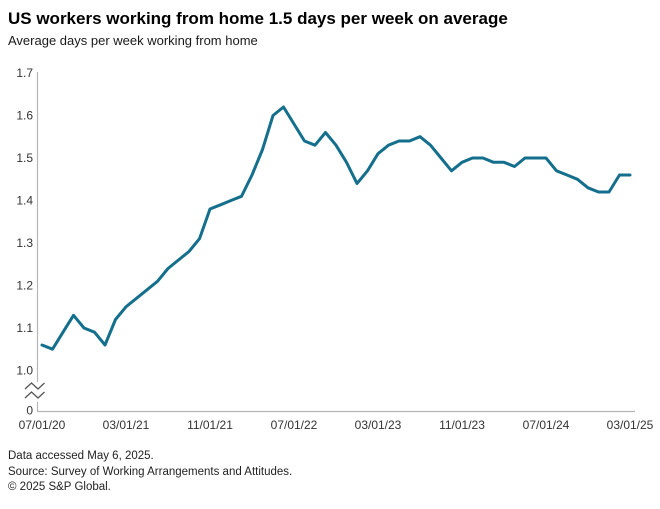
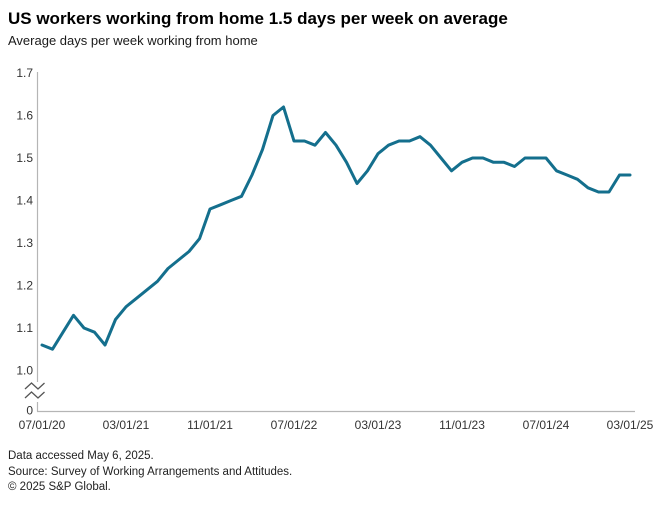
07/01/22: 1.58 -> 1.54
